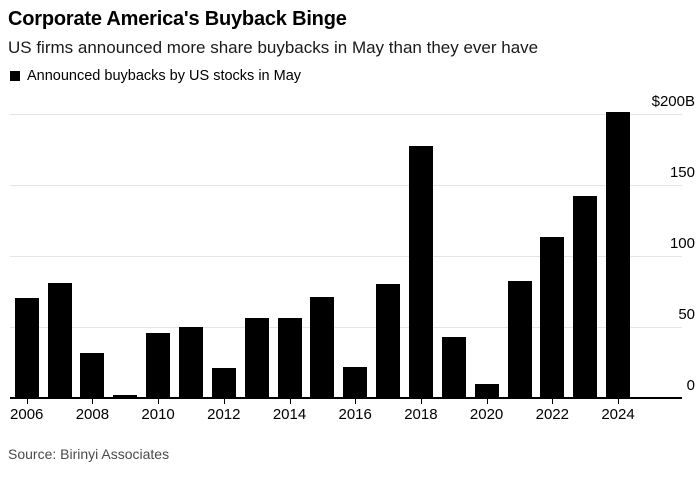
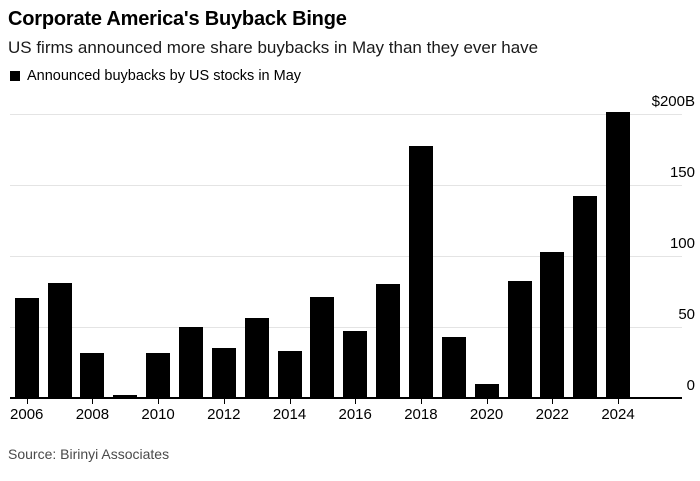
2010: $46B -> $32B
2012: $21B -> $35B
2014: $56B -> $33B
2016: $22B -> $47B
2022: $113B -> $103B
